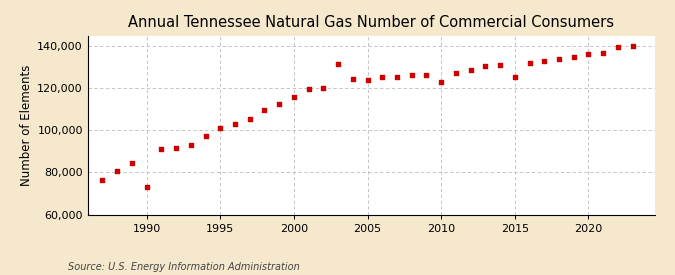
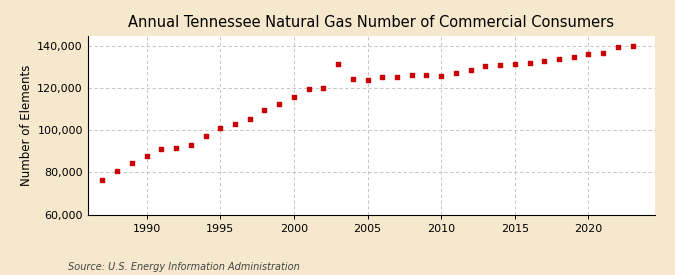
1990: 73,000 -> 88,000
2010: 123,000 -> 126,000
2015: 125,500 -> 131,500
